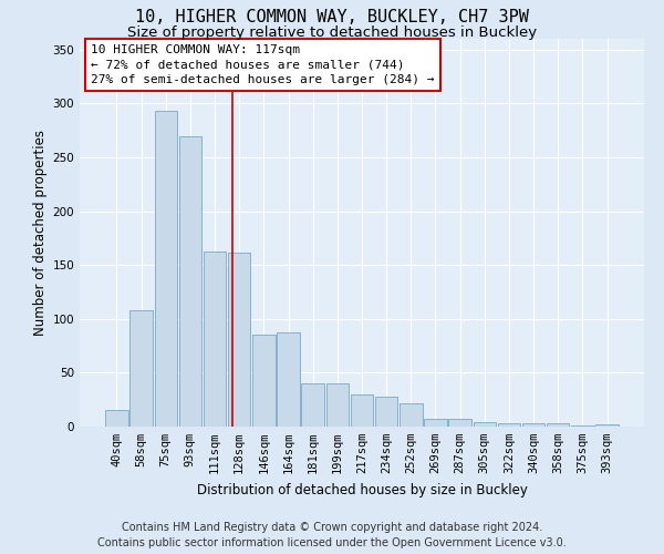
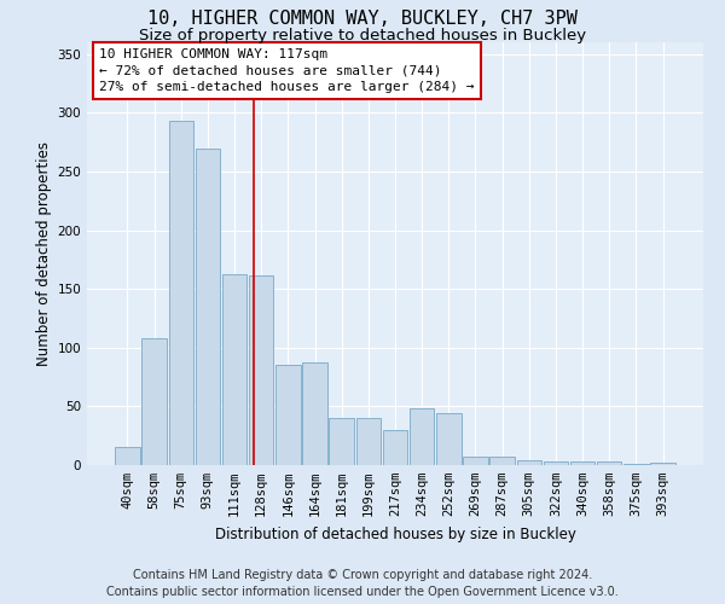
234sqm: 28 -> 48
252sqm: 22 -> 44
